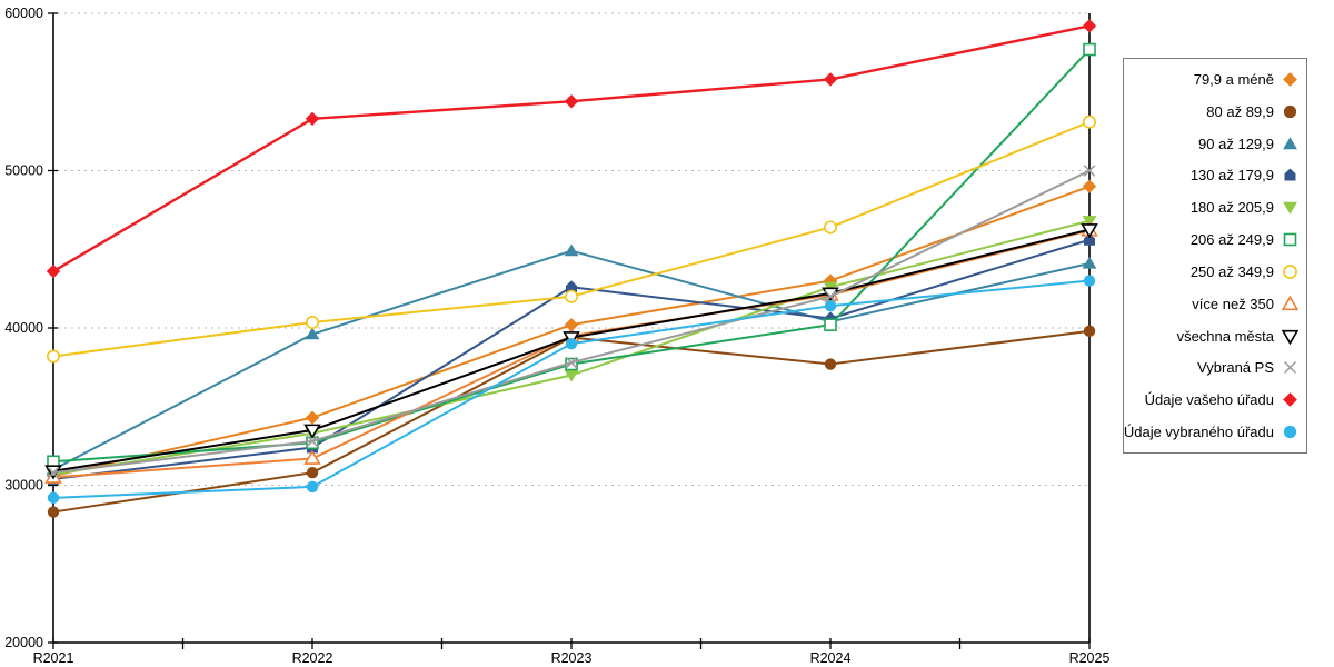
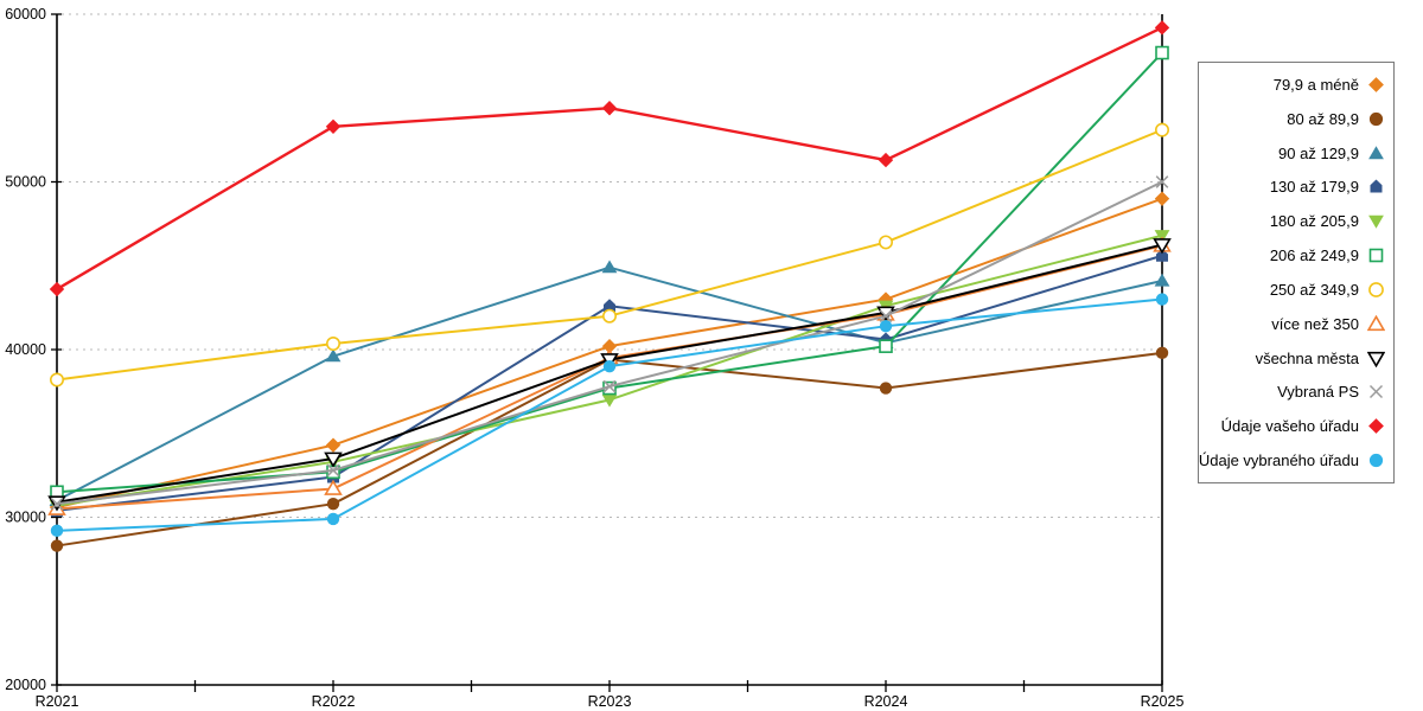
Údaje vašeho úřadu/R2024: 55800 -> 51300
